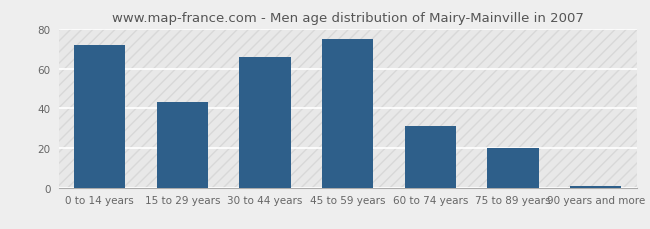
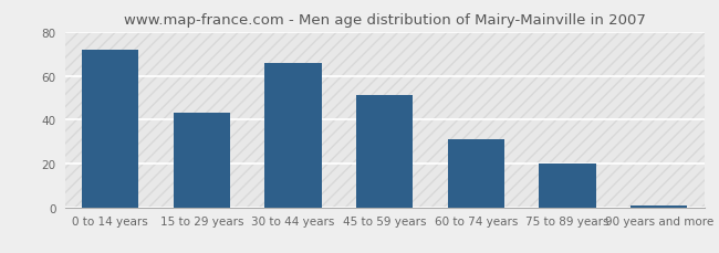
45 to 59 years: 75 -> 51
